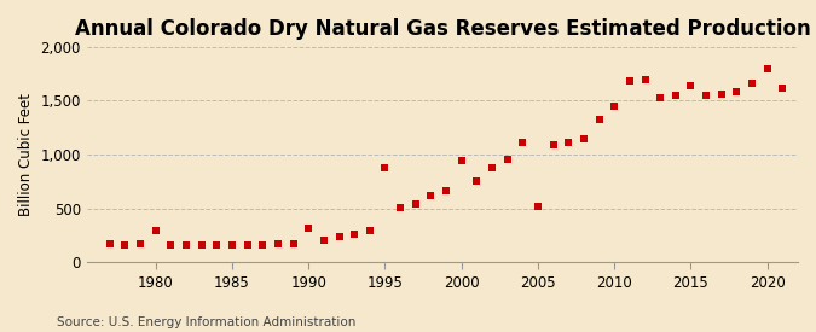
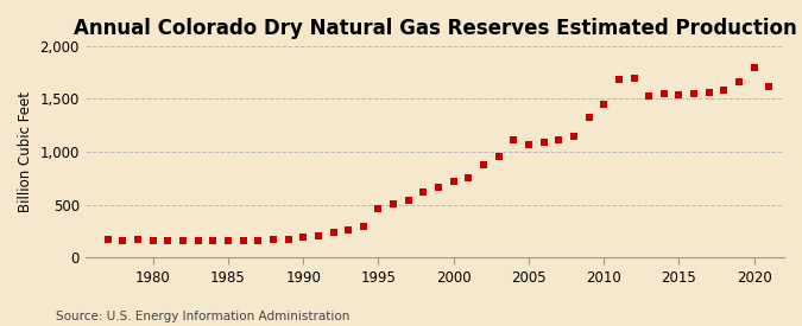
1980: 300 -> 160
1990: 320 -> 190
1995: 880 -> 460
2000: 940 -> 720
2005: 520 -> 1,070
2015: 1,640 -> 1,540
